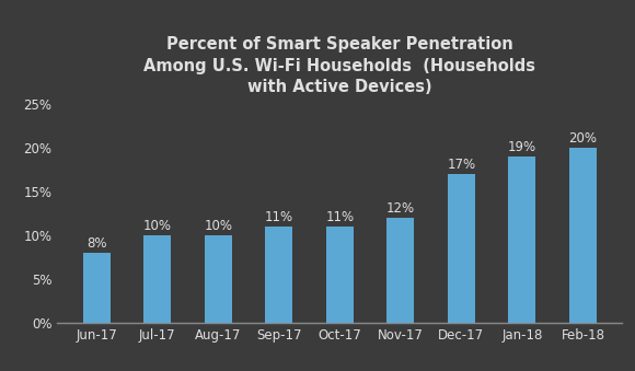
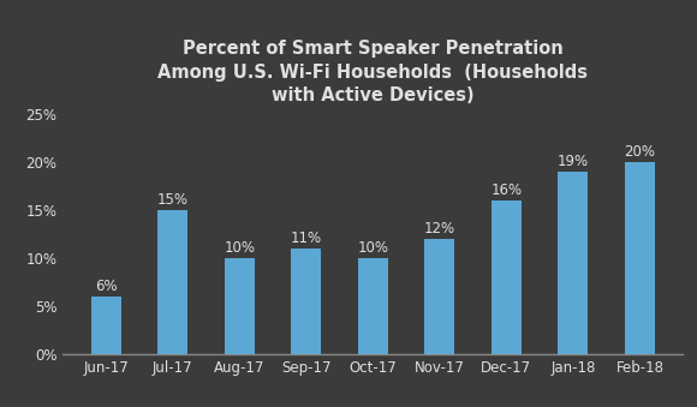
Jun-17: 8% -> 6%
Jul-17: 10% -> 15%
Oct-17: 11% -> 10%
Dec-17: 17% -> 16%
